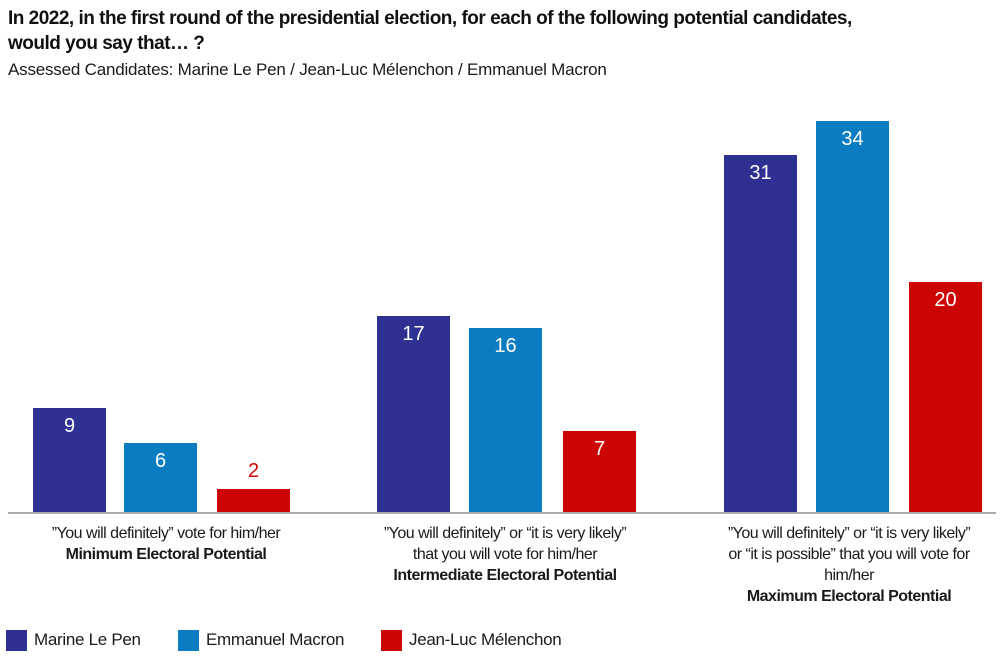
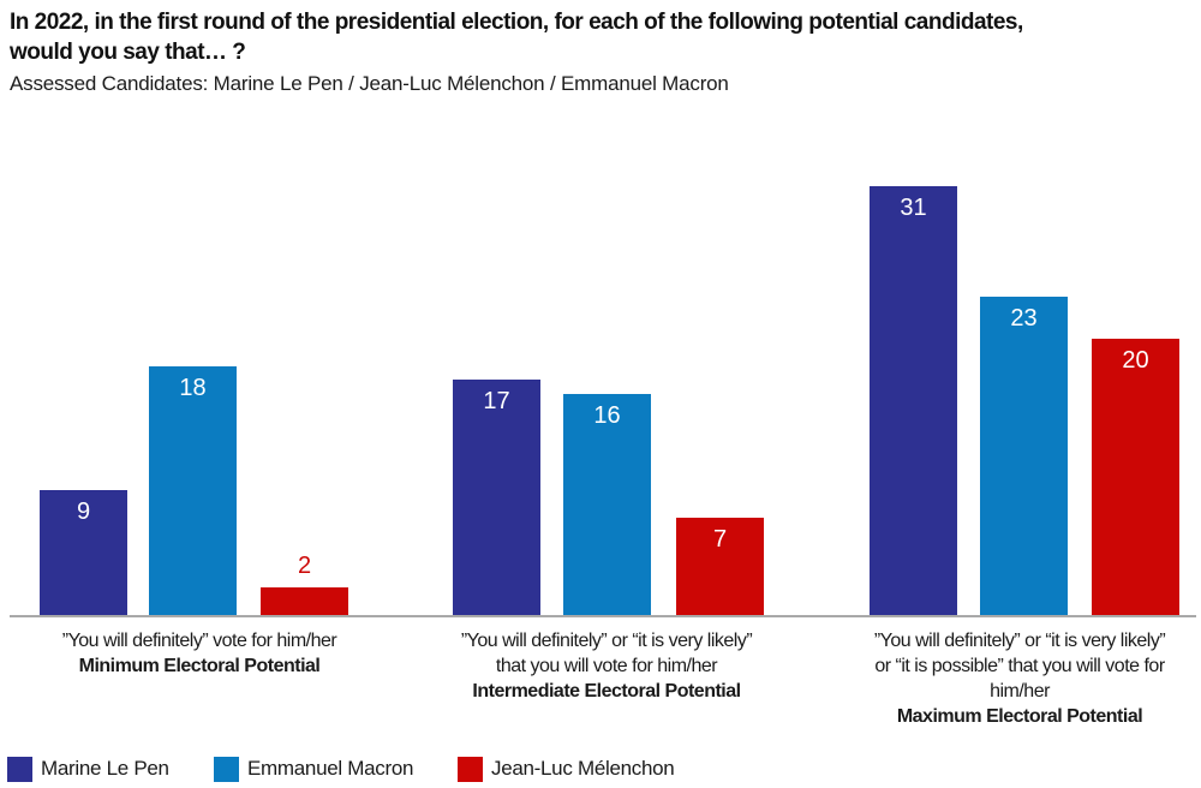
Emmanuel Macron/Minimum Electoral Potential: 6 -> 18
Emmanuel Macron/Maximum Electoral Potential: 34 -> 23
